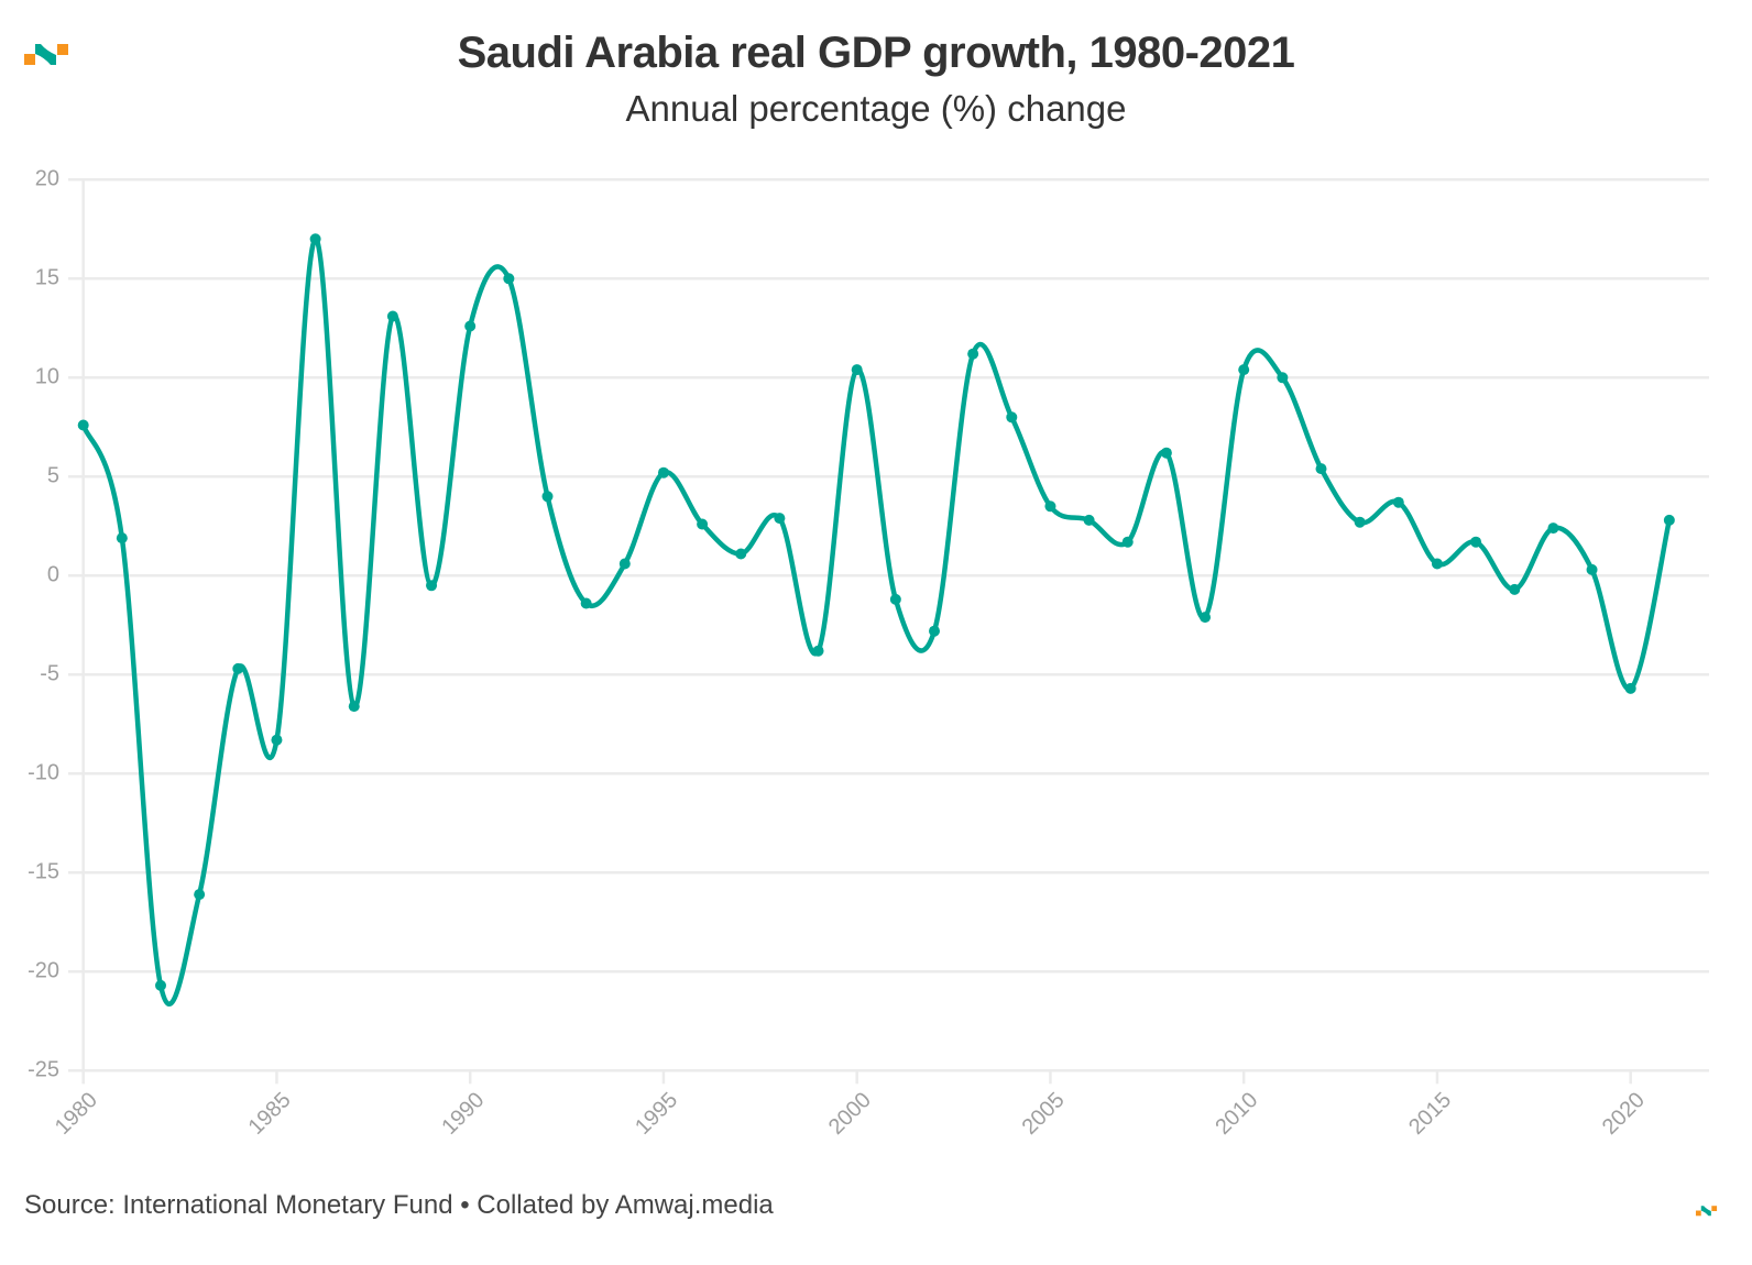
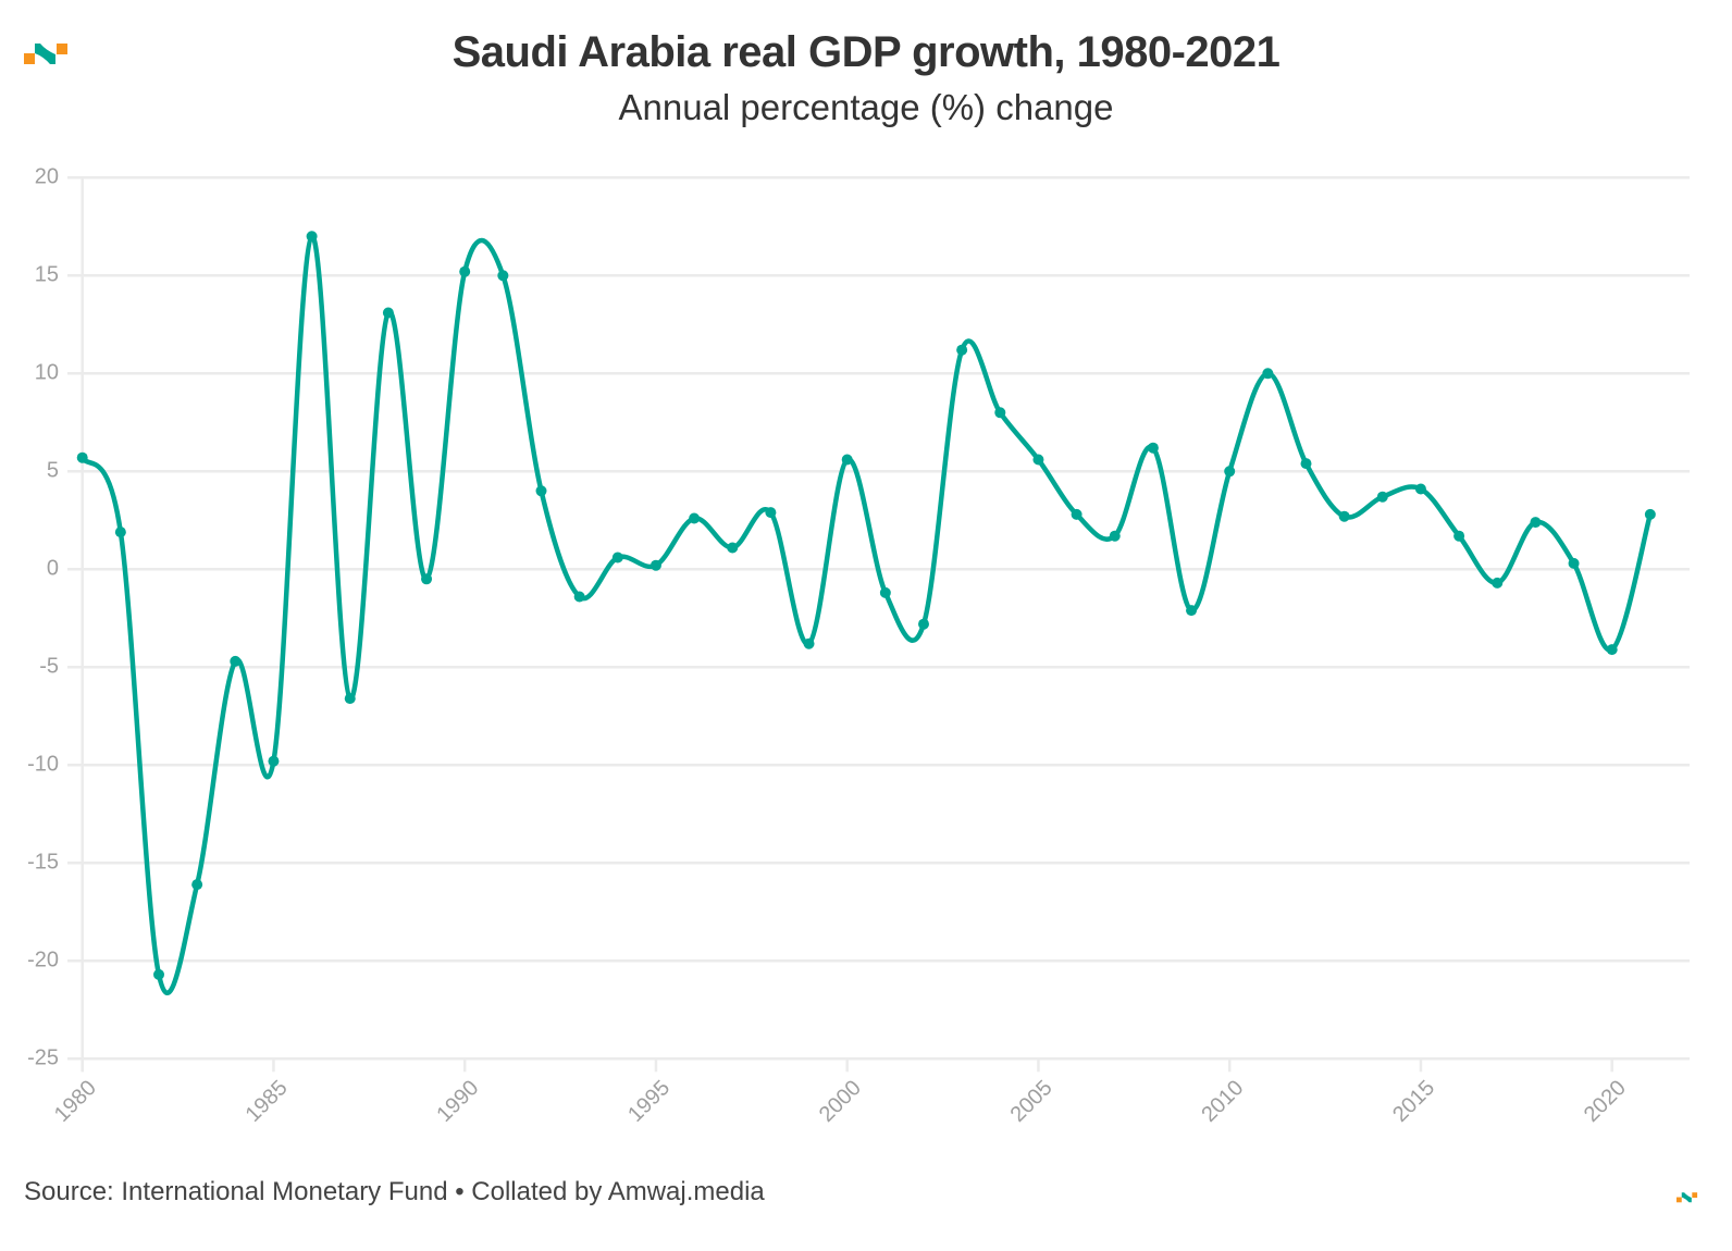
1980: 7.6 -> 5.7
1985: -8.3 -> -9.8
1990: 12.6 -> 15.2
1995: 5.2 -> 0.2
2000: 10.4 -> 5.6
2005: 3.5 -> 5.6
2010: 10.4 -> 5.0
2015: 0.6 -> 4.1
2020: -5.7 -> -4.1
